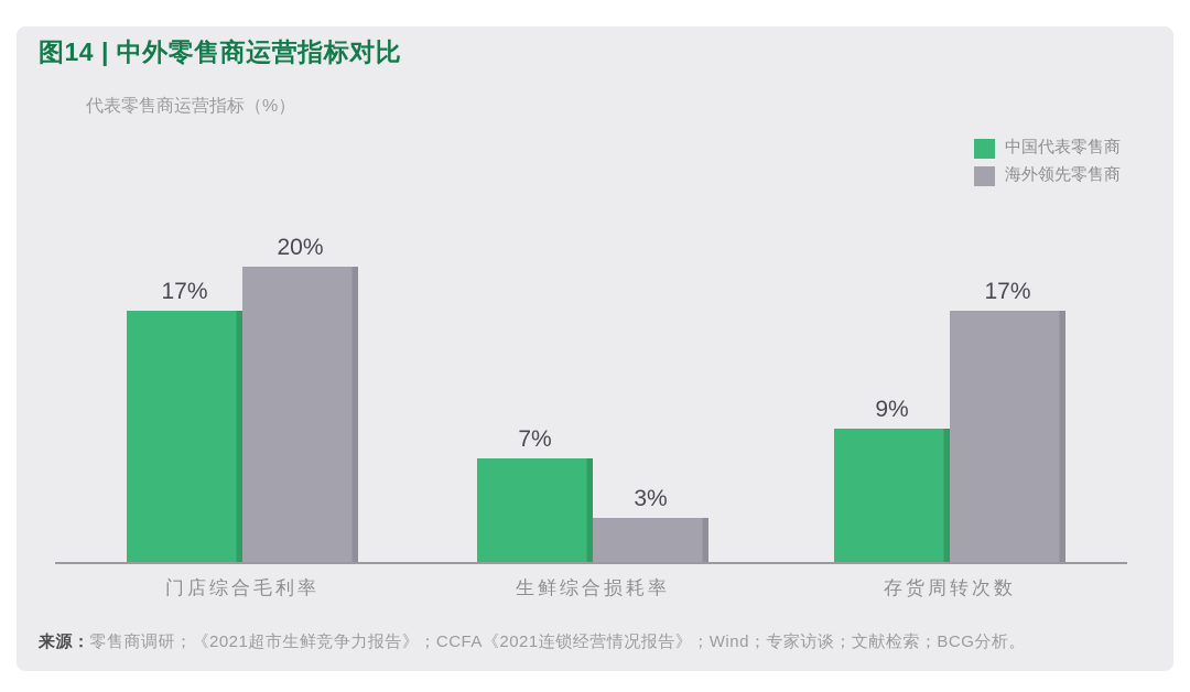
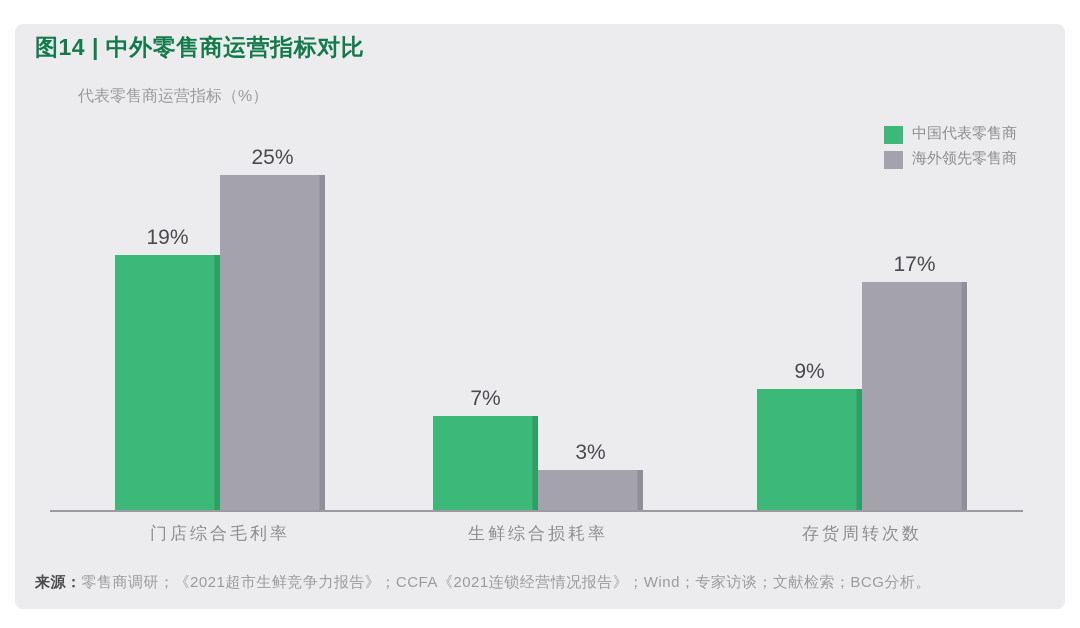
中国代表零售商/门店综合毛利率: 17% -> 19%
海外领先零售商/门店综合毛利率: 20% -> 25%
